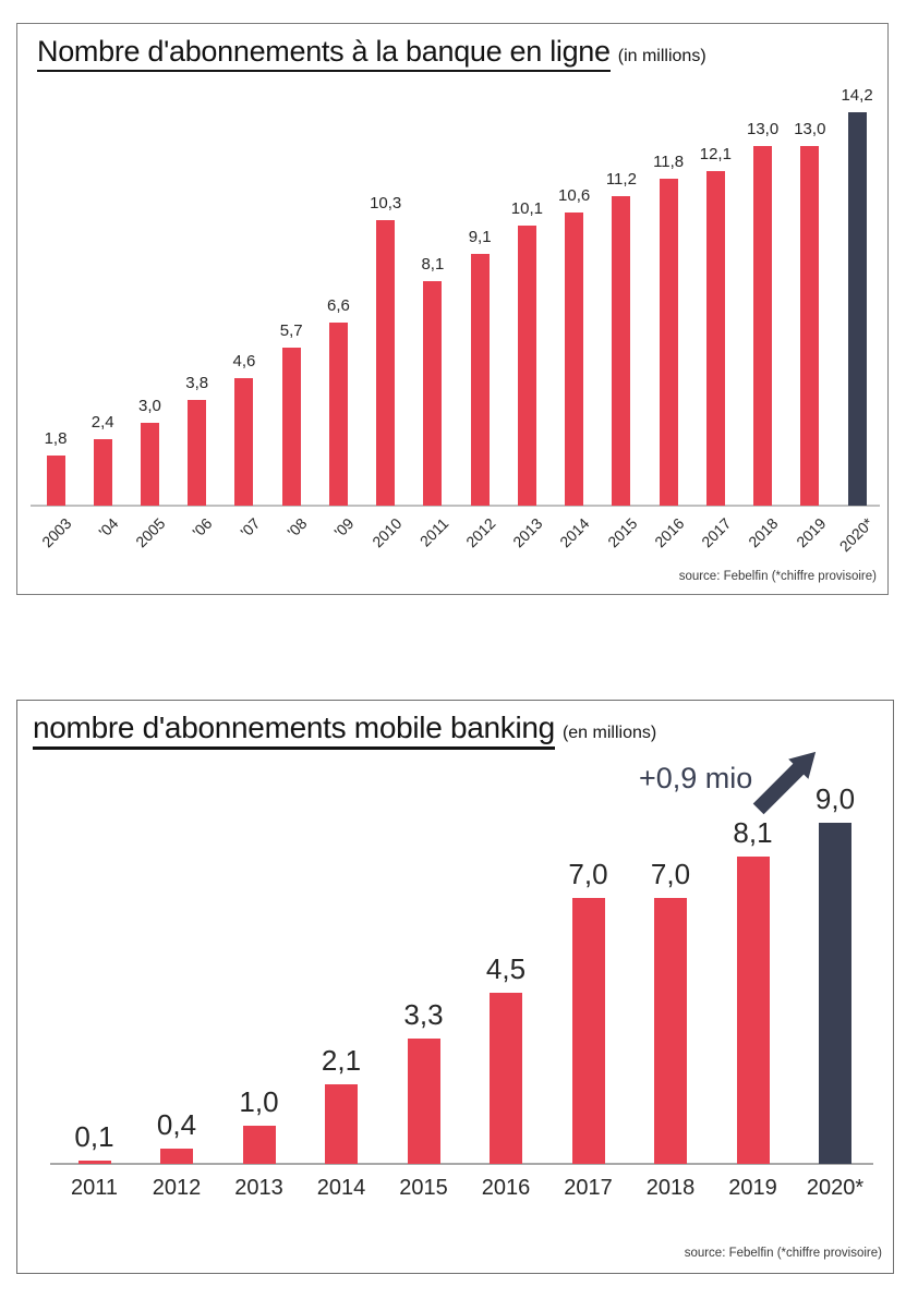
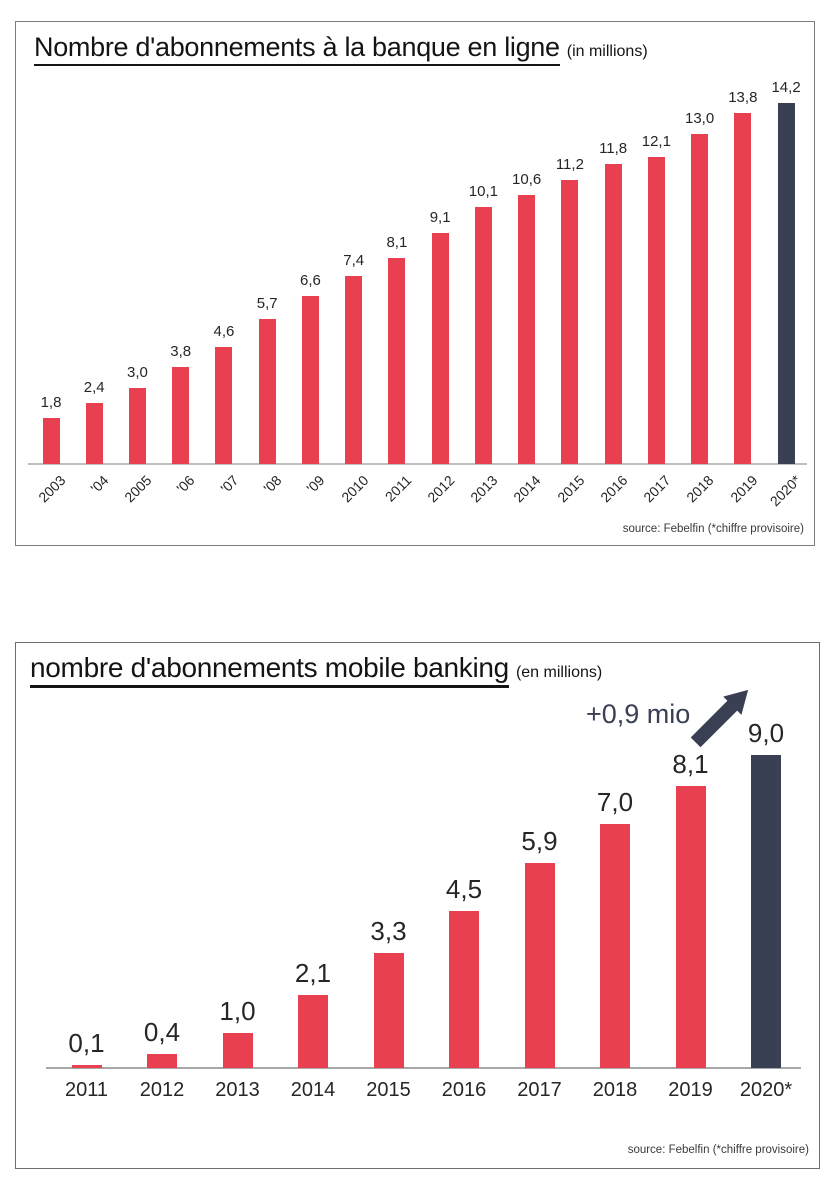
Nombre d'abonnements à la banque en ligne/2010: 10,3 -> 7,4
Nombre d'abonnements à la banque en ligne/2019: 13,0 -> 13,8
nombre d'abonnements mobile banking/2017: 7,0 -> 5,9
